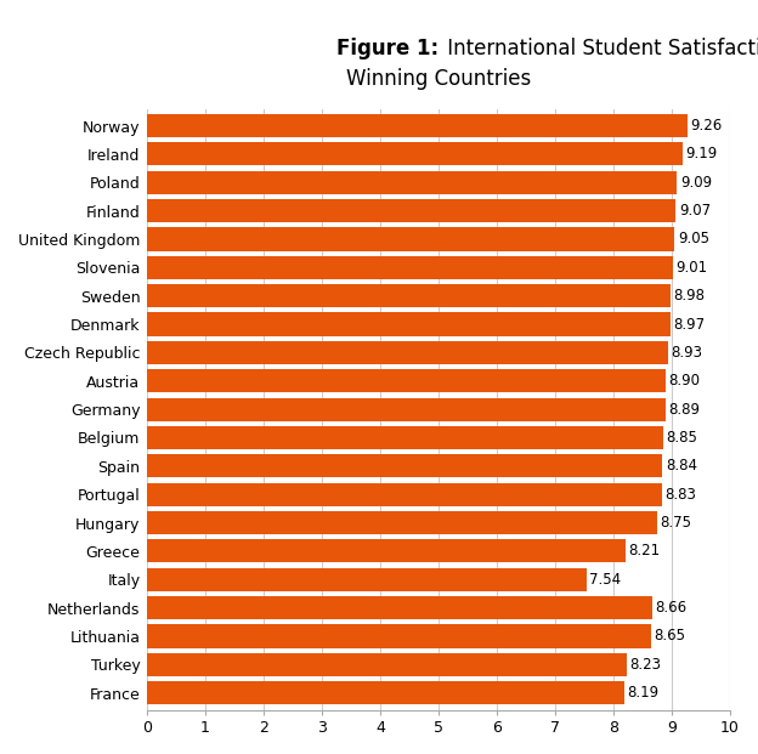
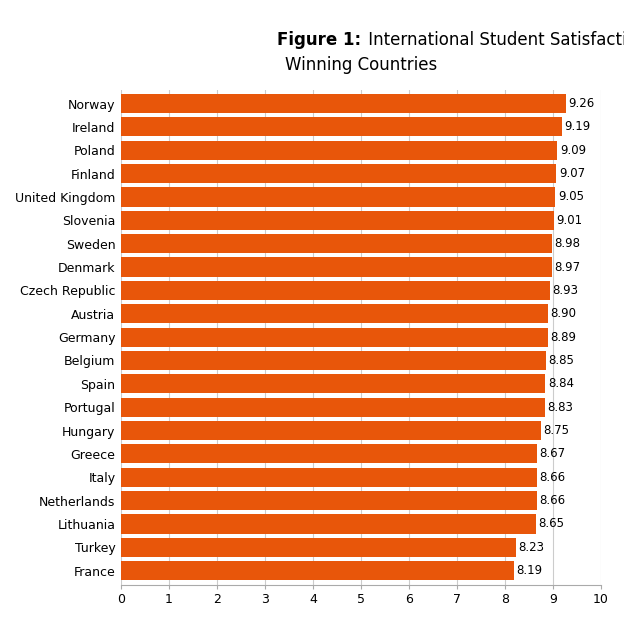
Greece: 8.21 -> 8.67
Italy: 7.54 -> 8.66
